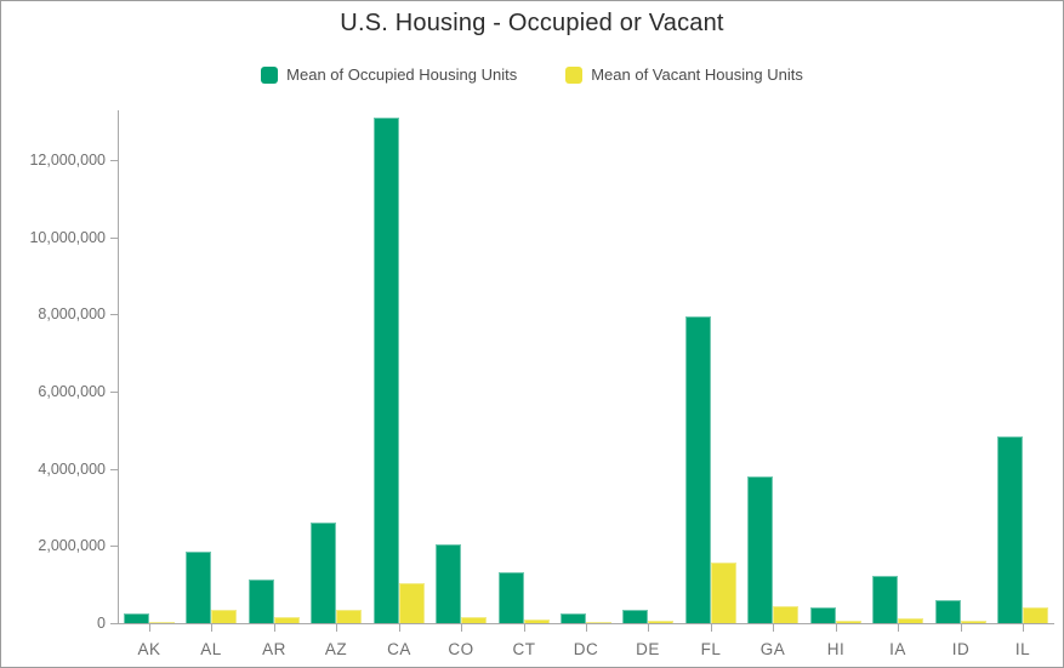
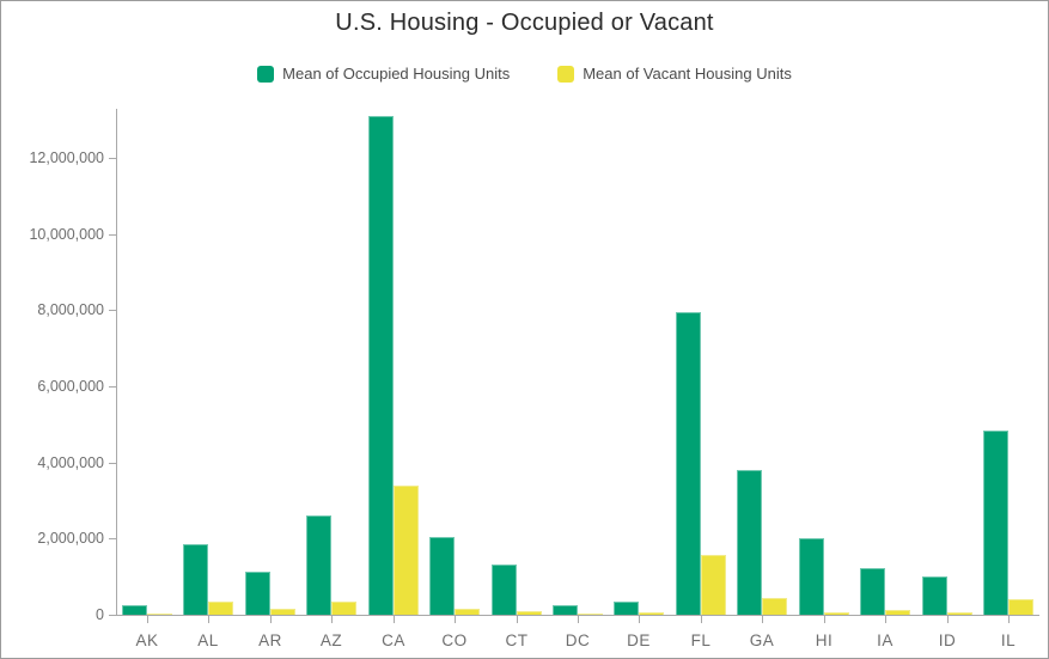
Mean of Vacant Housing Units/CA: 1000000 -> 3400000
Mean of Occupied Housing Units/HI: 400000 -> 2000000
Mean of Occupied Housing Units/ID: 600000 -> 1000000
